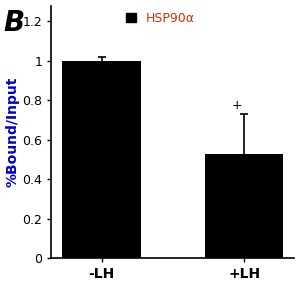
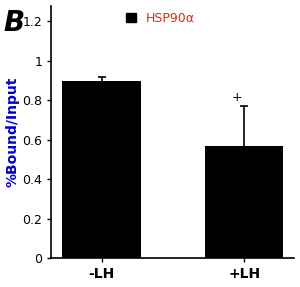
-LH: 1.00 -> 0.90
+LH: 0.53 -> 0.57
